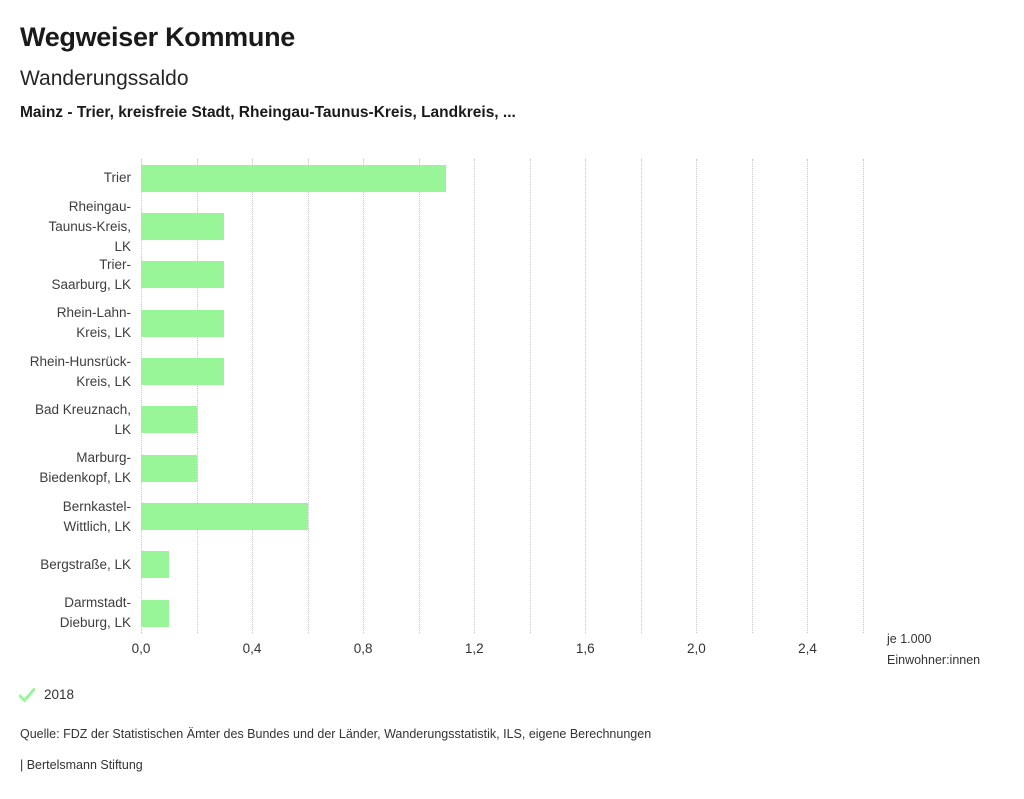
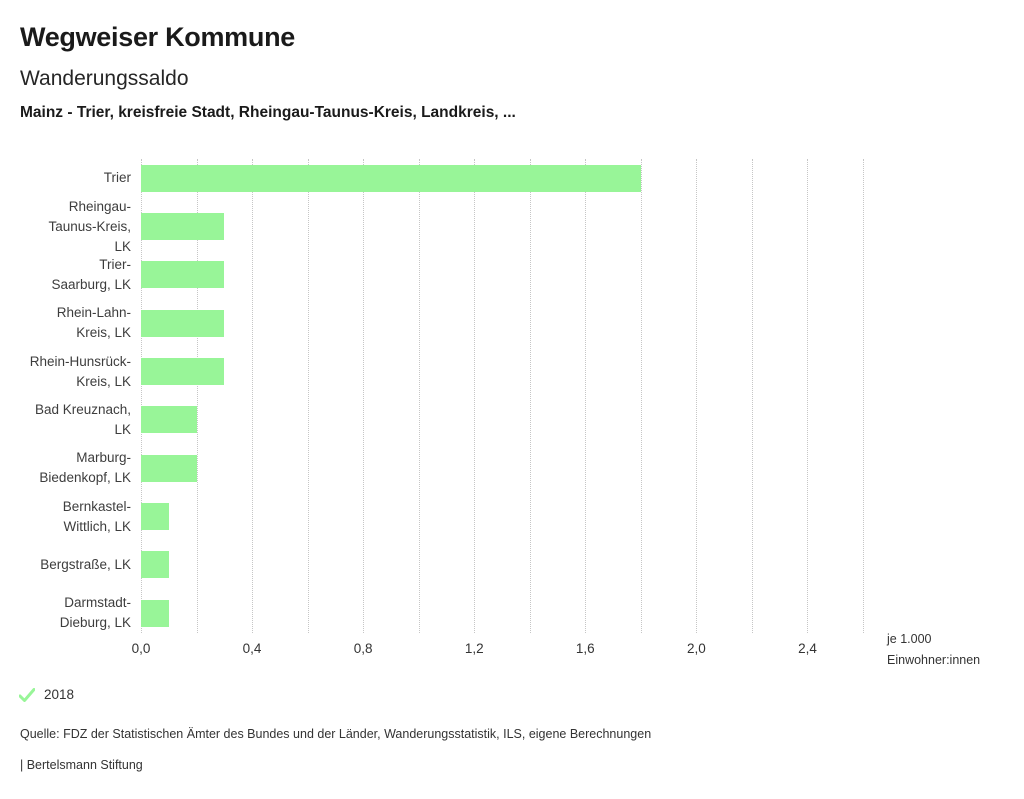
Trier: 1,1 -> 1,8
Bernkastel-Wittlich, LK: 0,6 -> 0,1
